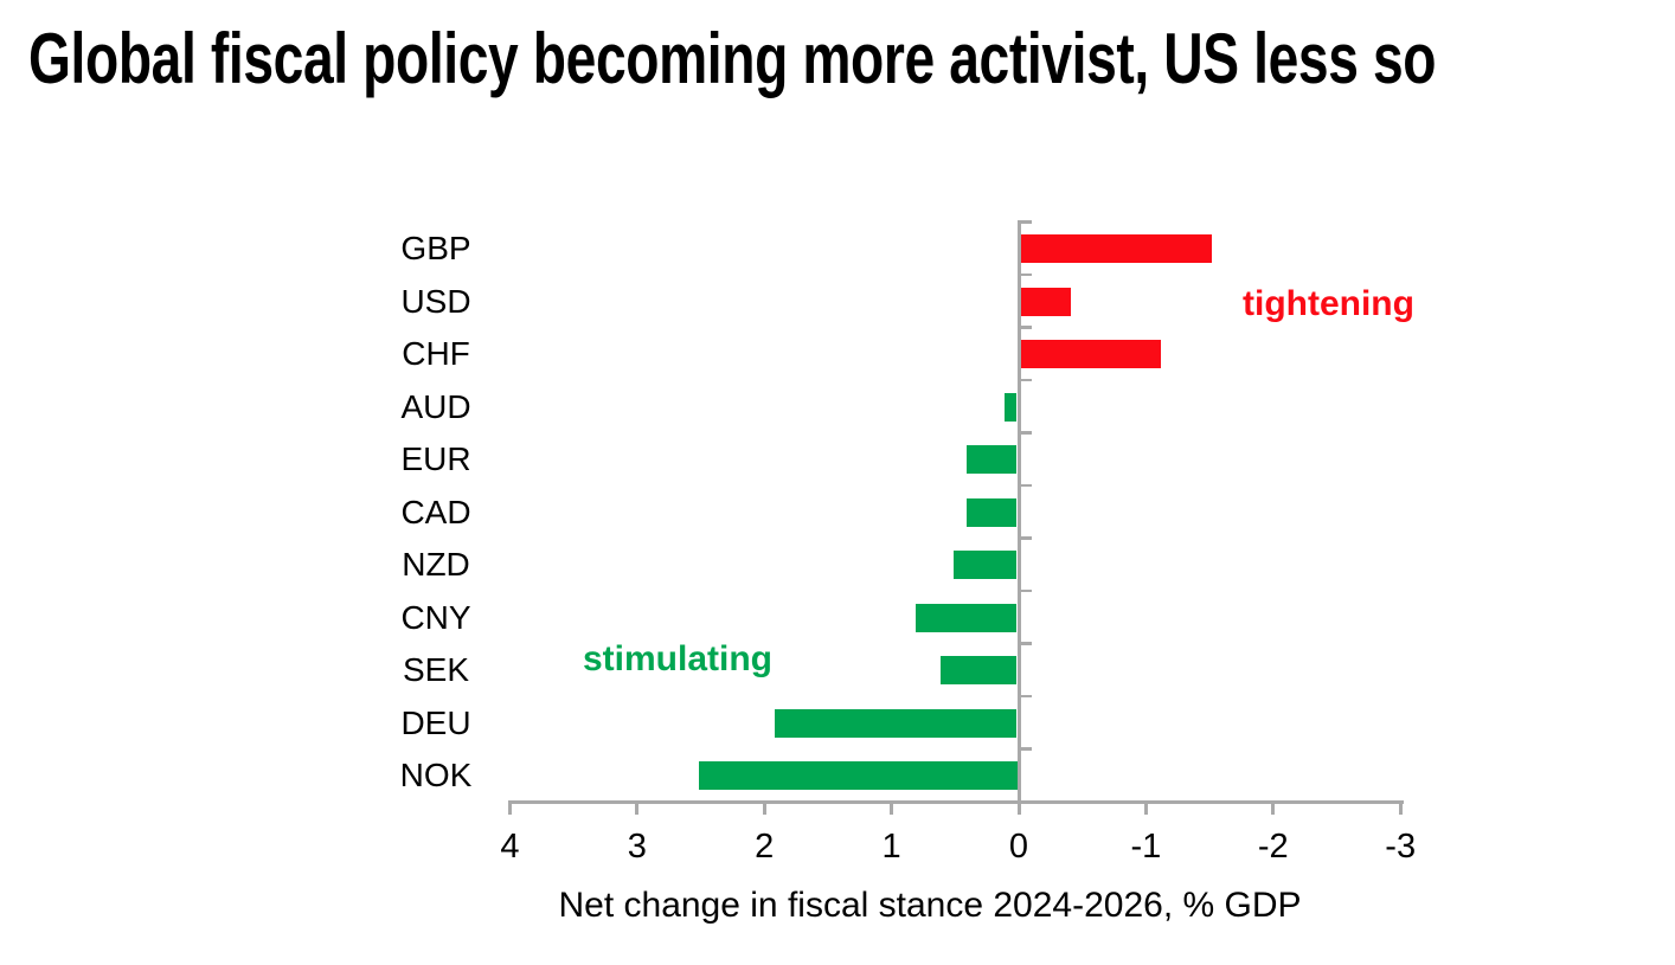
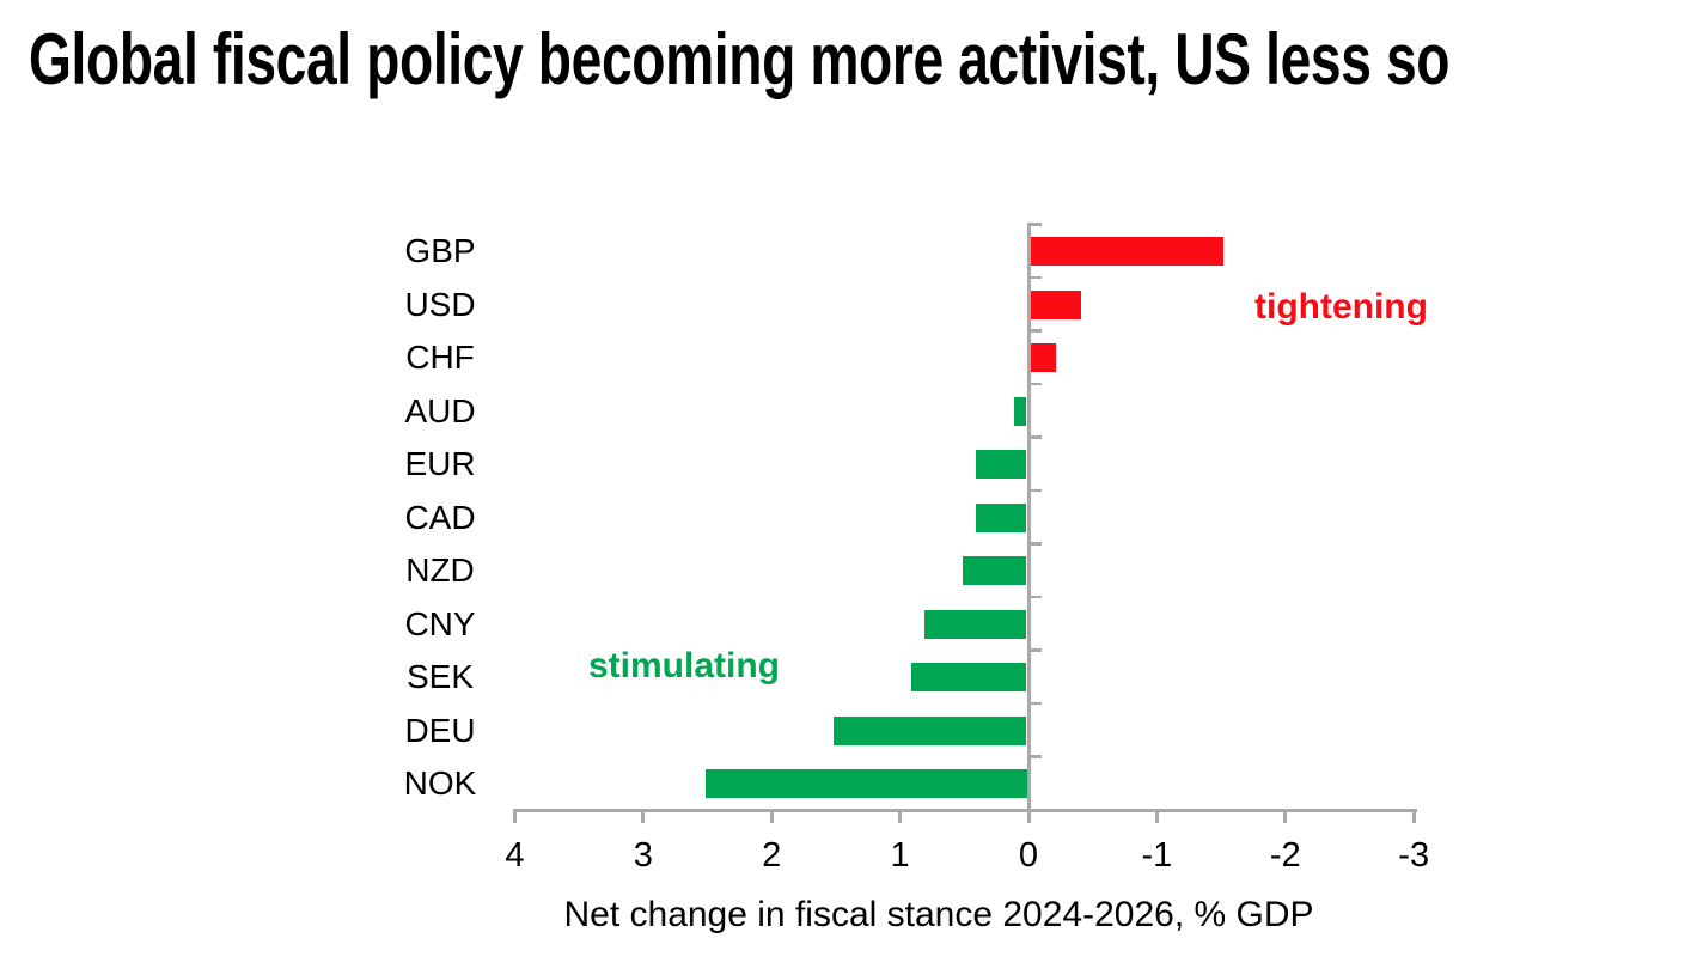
CHF: -1.1 -> -0.2
SEK: 0.6 -> 0.9
DEU: 1.9 -> 1.5
